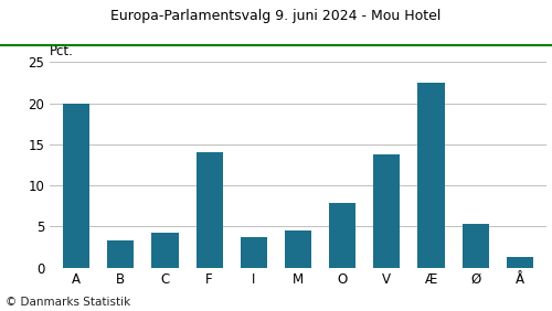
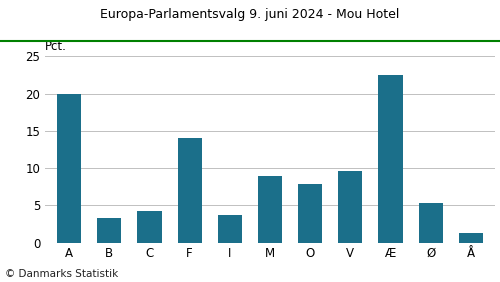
M: 4.5 -> 9.0
V: 13.8 -> 9.6
